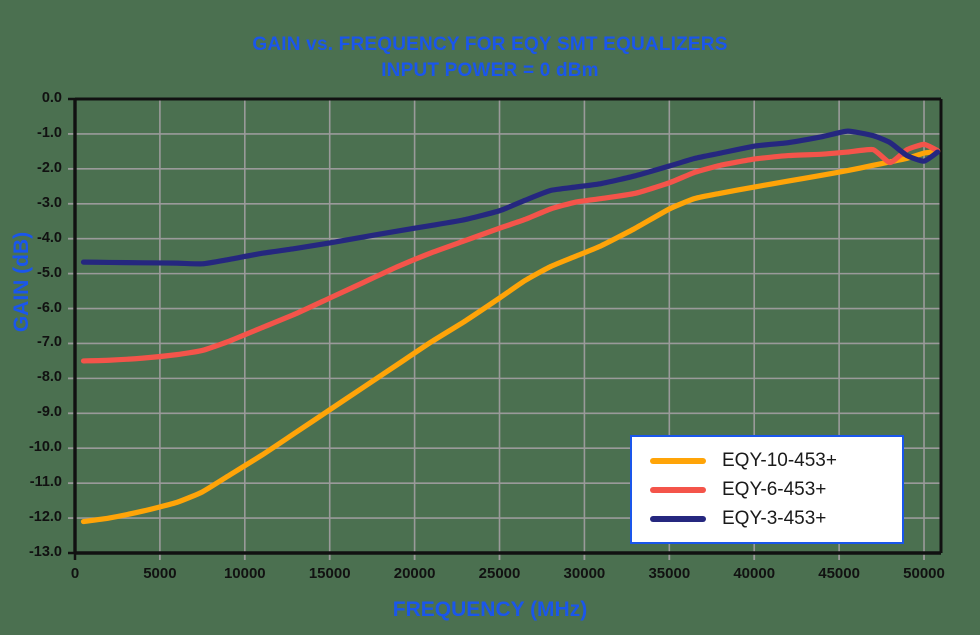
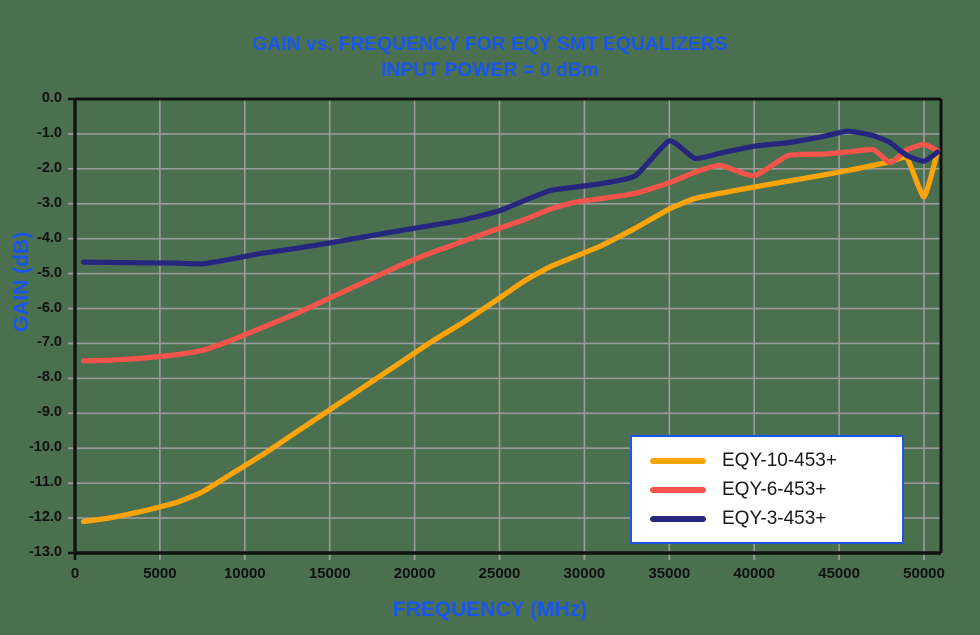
EQY-3-453+/35000: -1.9 -> -1.2
EQY-6-453+/40000: -1.7 -> -2.2
EQY-10-453+/50000: -1.6 -> -2.8
